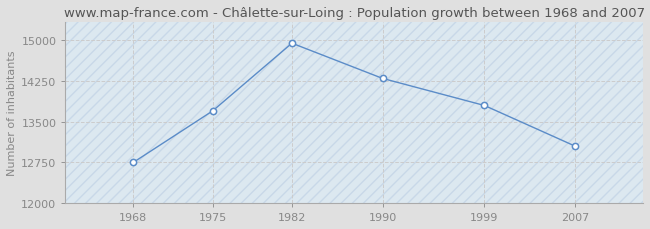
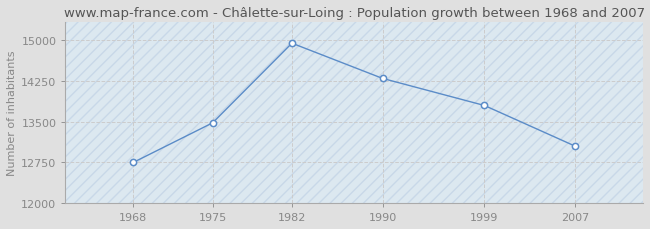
1975: 13700 -> 13480
